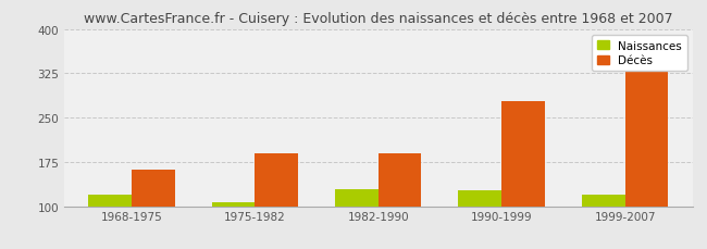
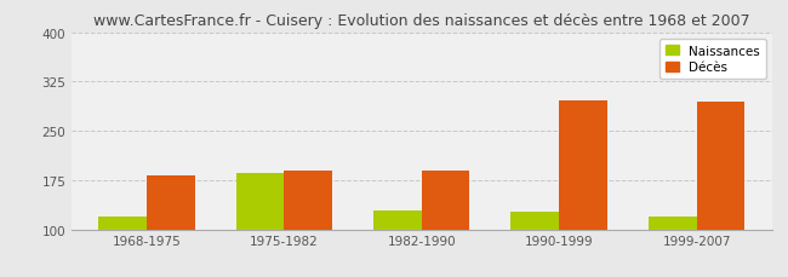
Décès/1968-1975: 163 -> 182
Naissances/1975-1982: 107 -> 186
Décès/1990-1999: 278 -> 296
Décès/1999-2007: 332 -> 294
